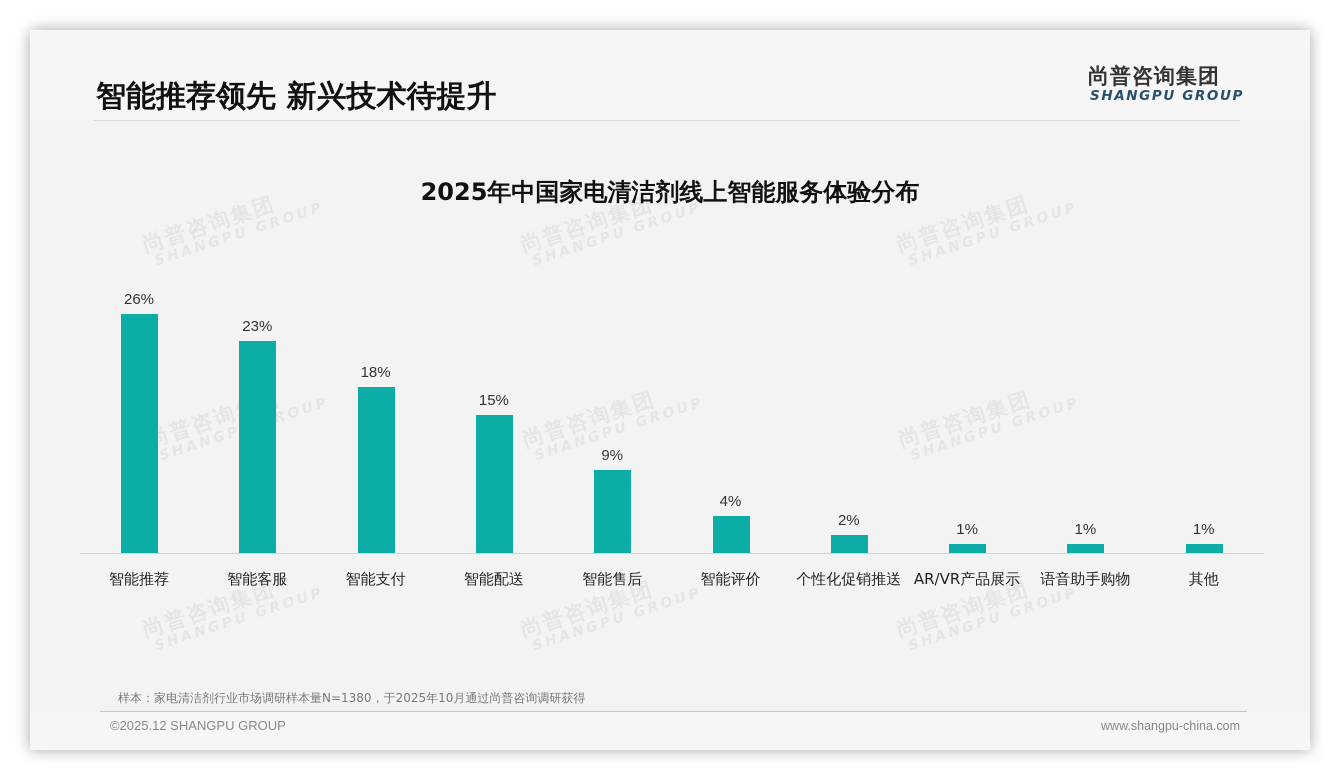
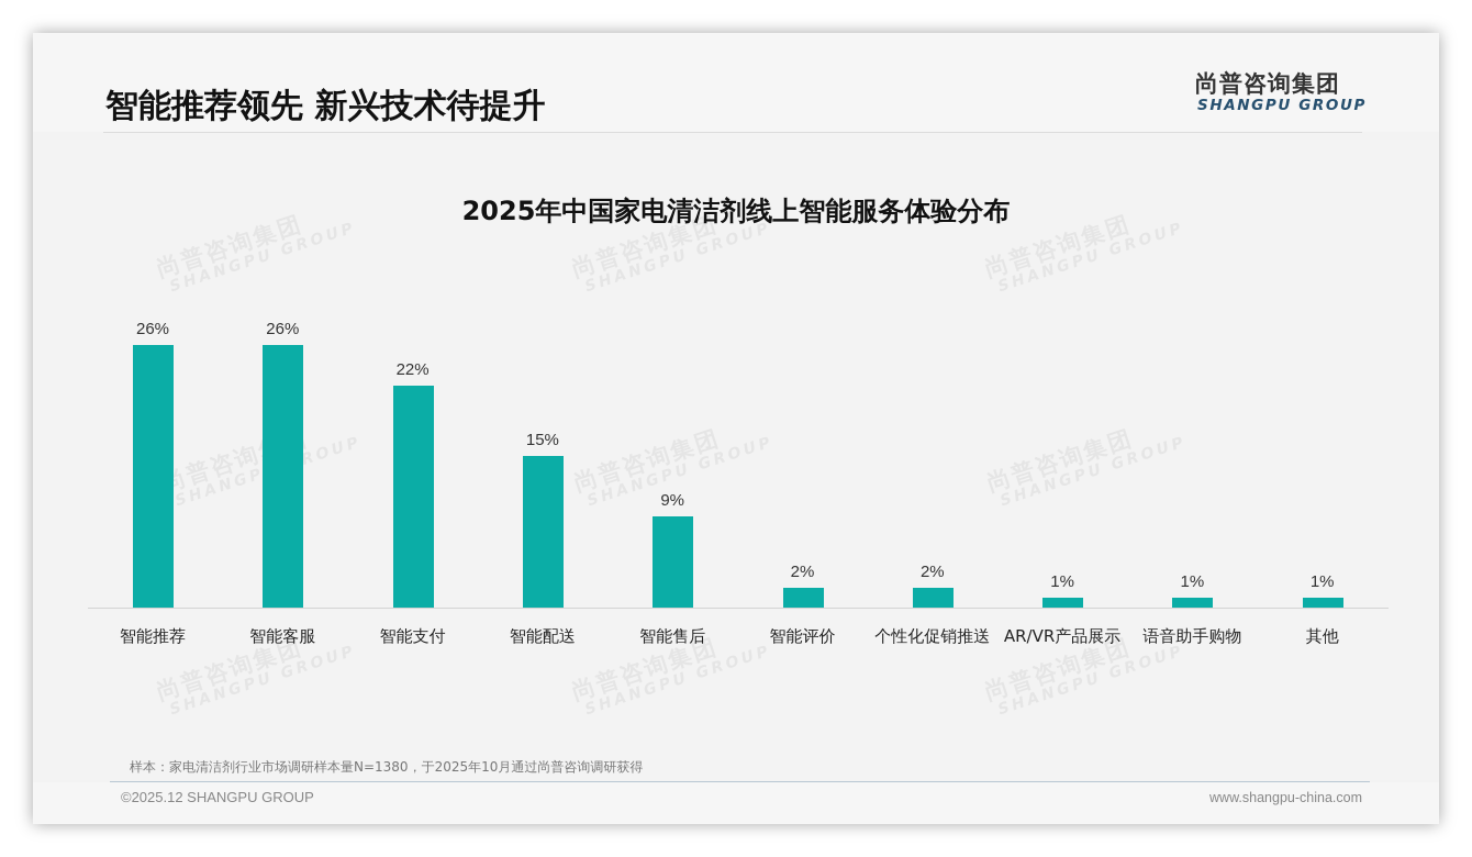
智能客服: 23% -> 26%
智能支付: 18% -> 22%
智能评价: 4% -> 2%
